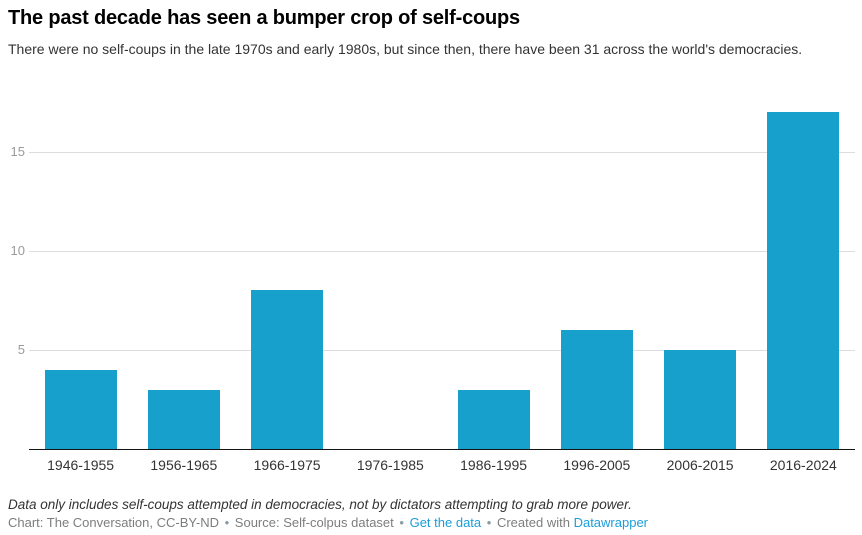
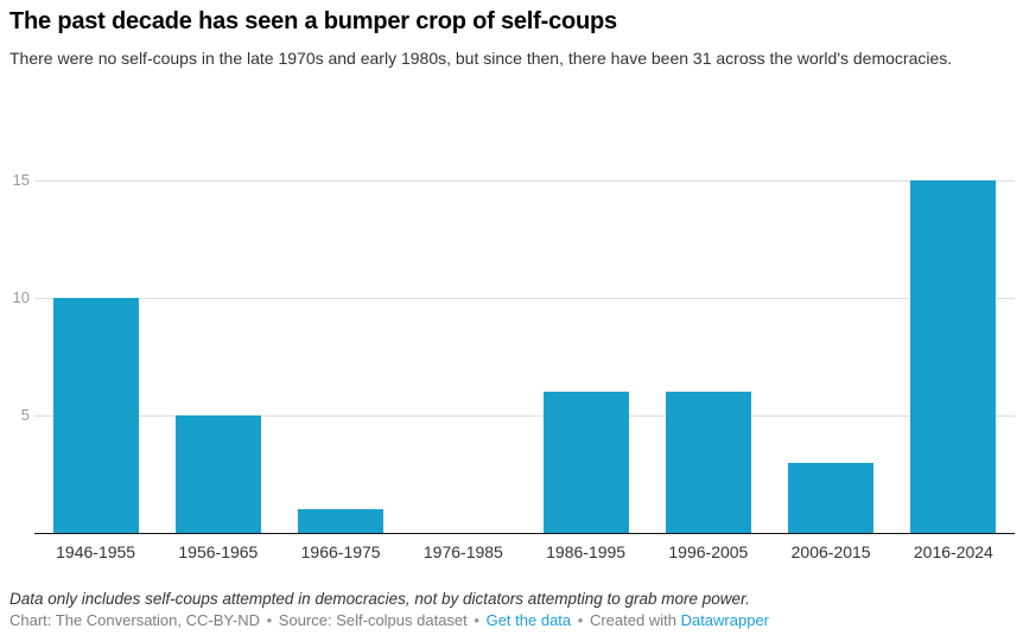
1946-1955: 4 -> 10
1956-1965: 3 -> 5
1966-1975: 8 -> 1
1986-1995: 3 -> 6
2006-2015: 5 -> 3
2016-2024: 17 -> 15
